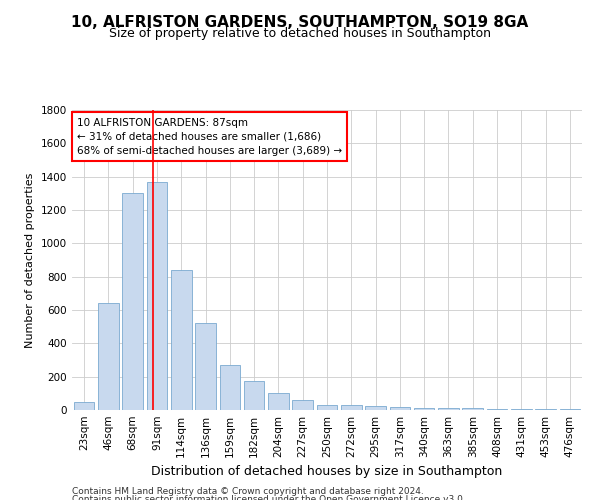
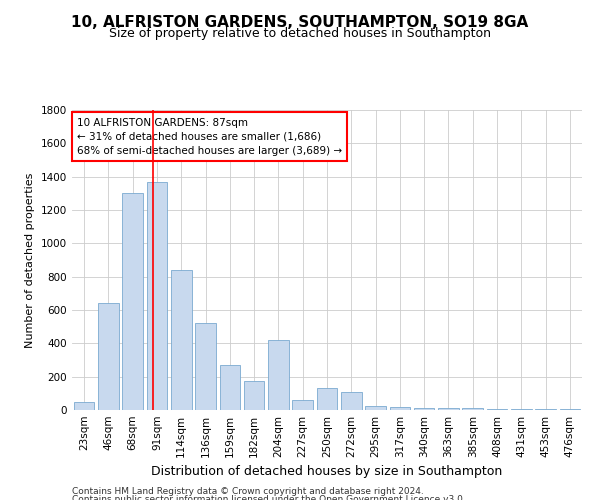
204sqm: 100 -> 420
250sqm: 30 -> 130
272sqm: 30 -> 110
